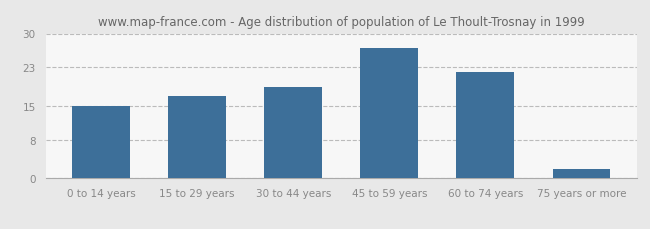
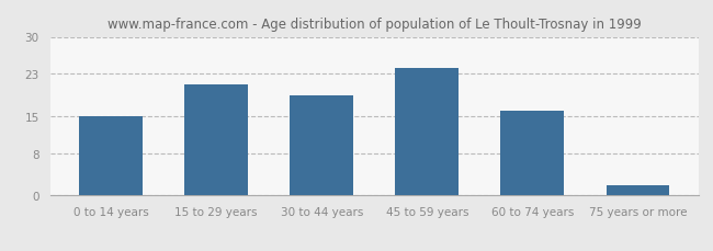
15 to 29 years: 17 -> 21
45 to 59 years: 27 -> 24
60 to 74 years: 22 -> 16
